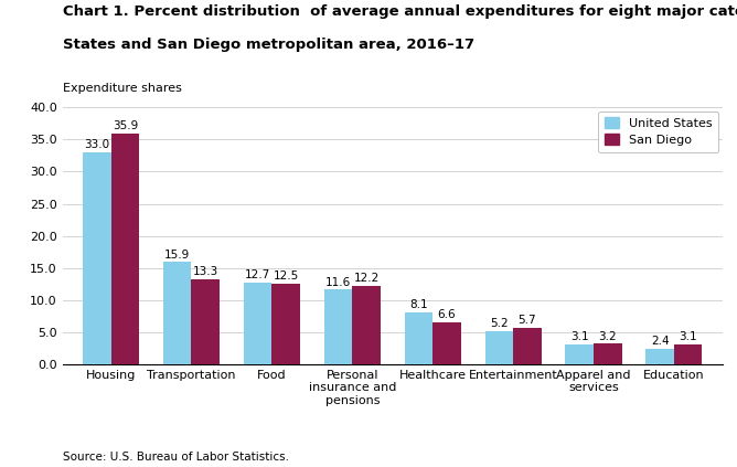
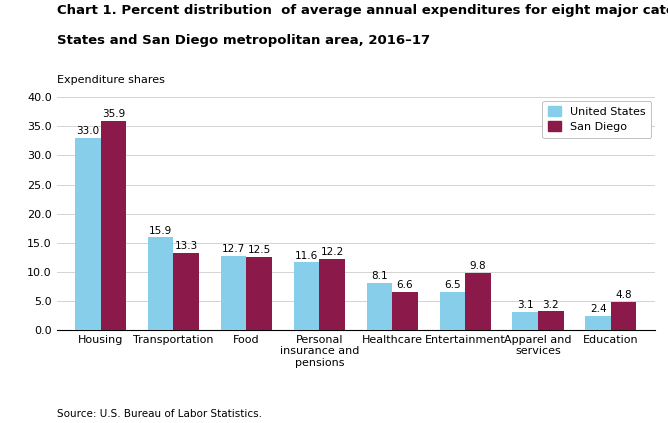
United States/Entertainment: 5.2 -> 6.5
San Diego/Entertainment: 5.7 -> 9.8
San Diego/Education: 3.1 -> 4.8
